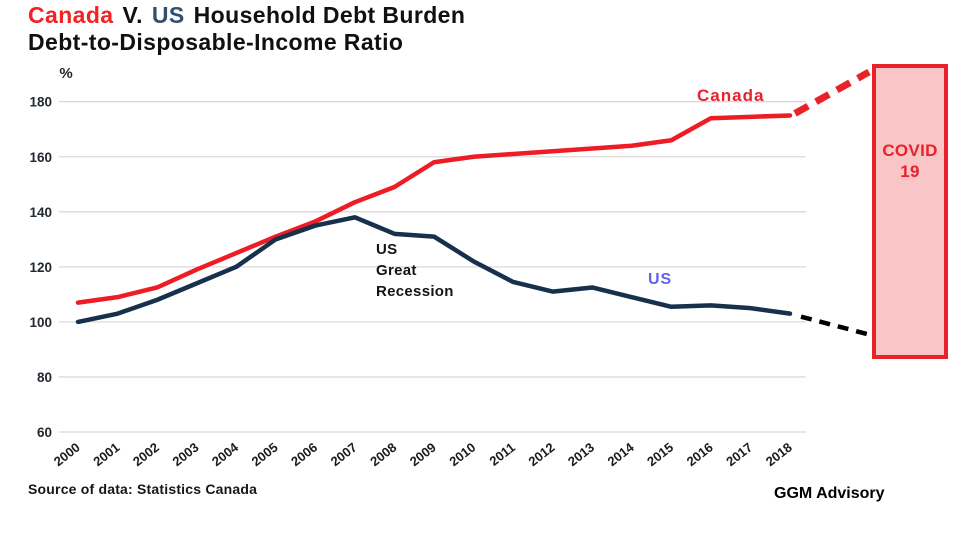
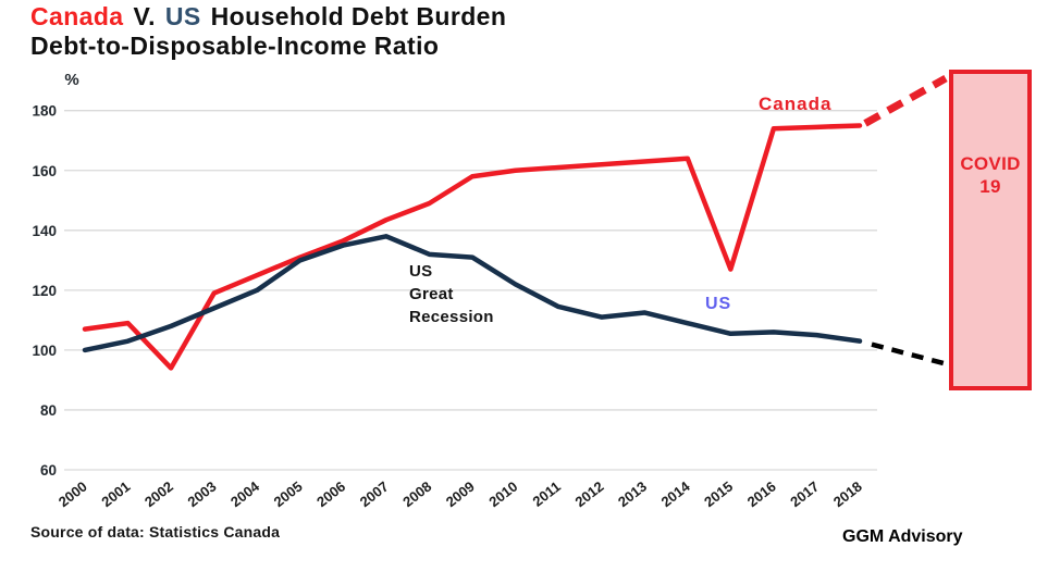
Canada/2002: 112 -> 94
Canada/2015: 166 -> 127
